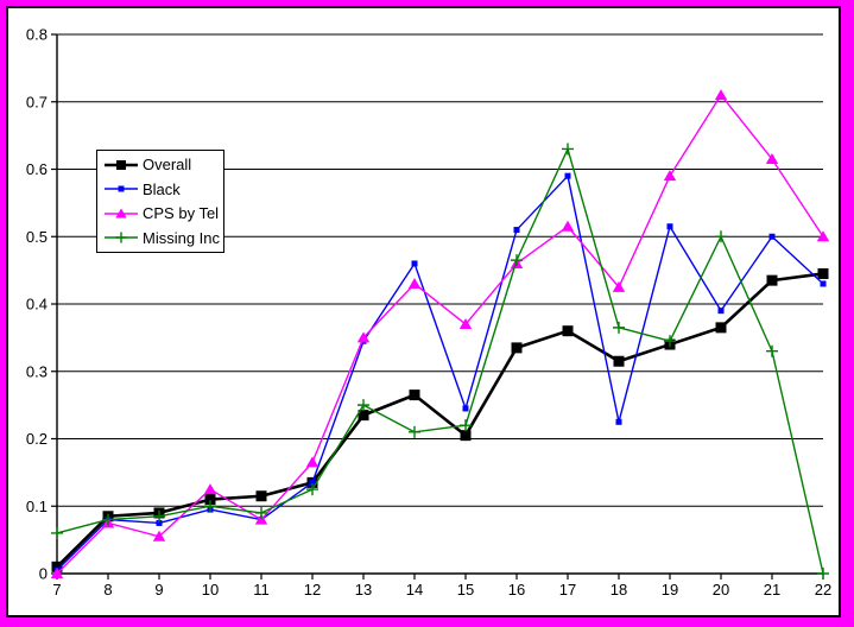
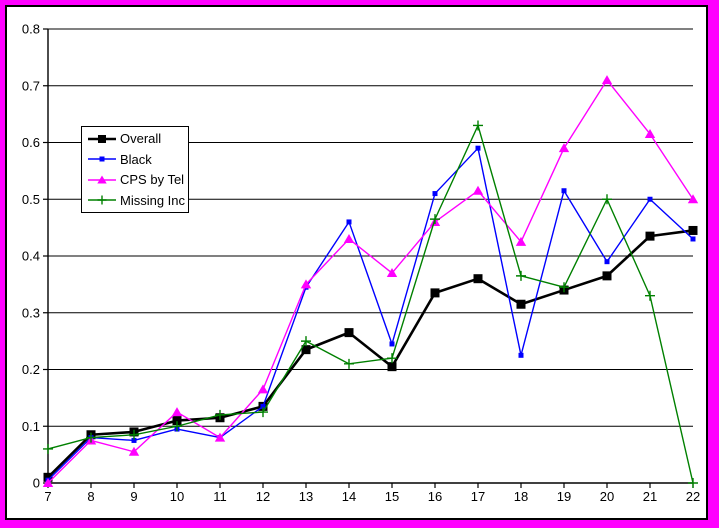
Missing Inc/11: 0.09 -> 0.12
